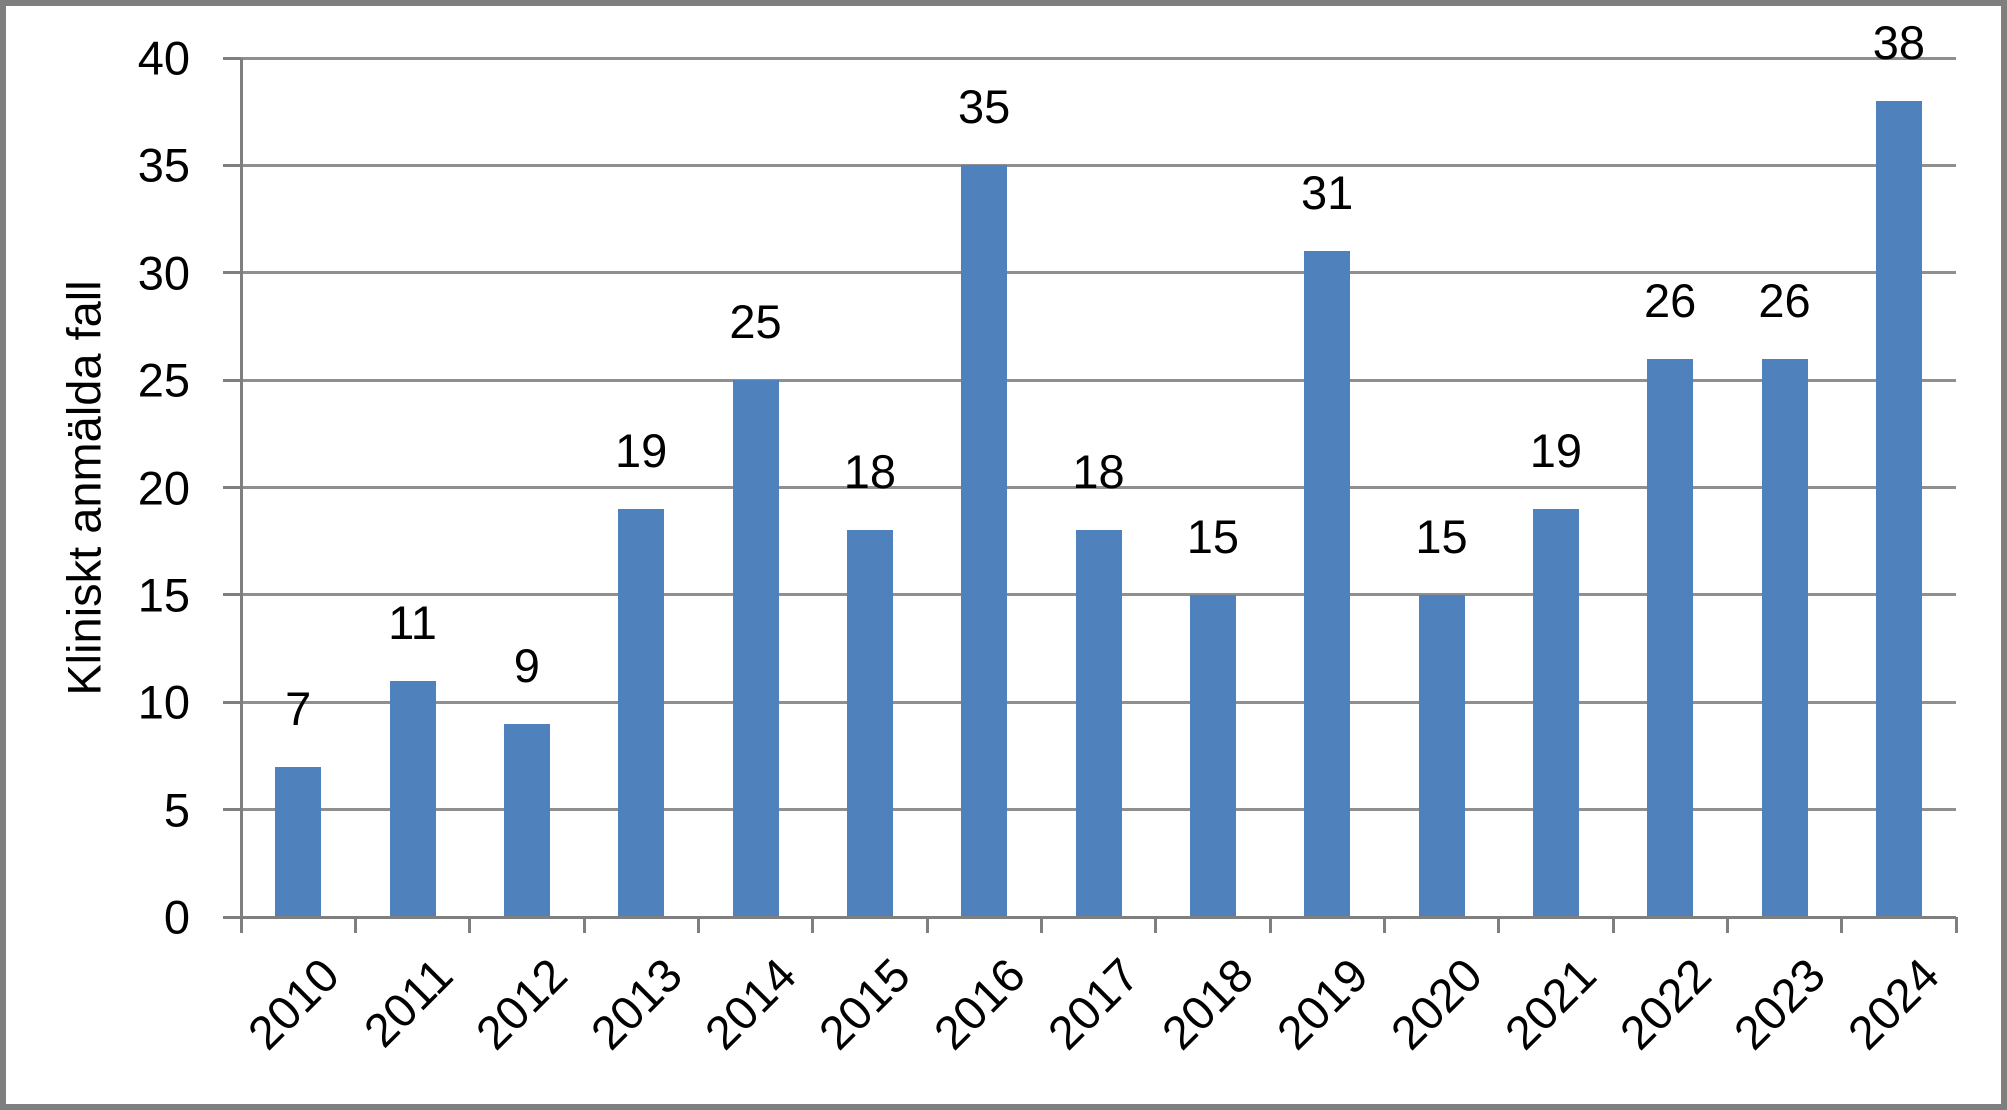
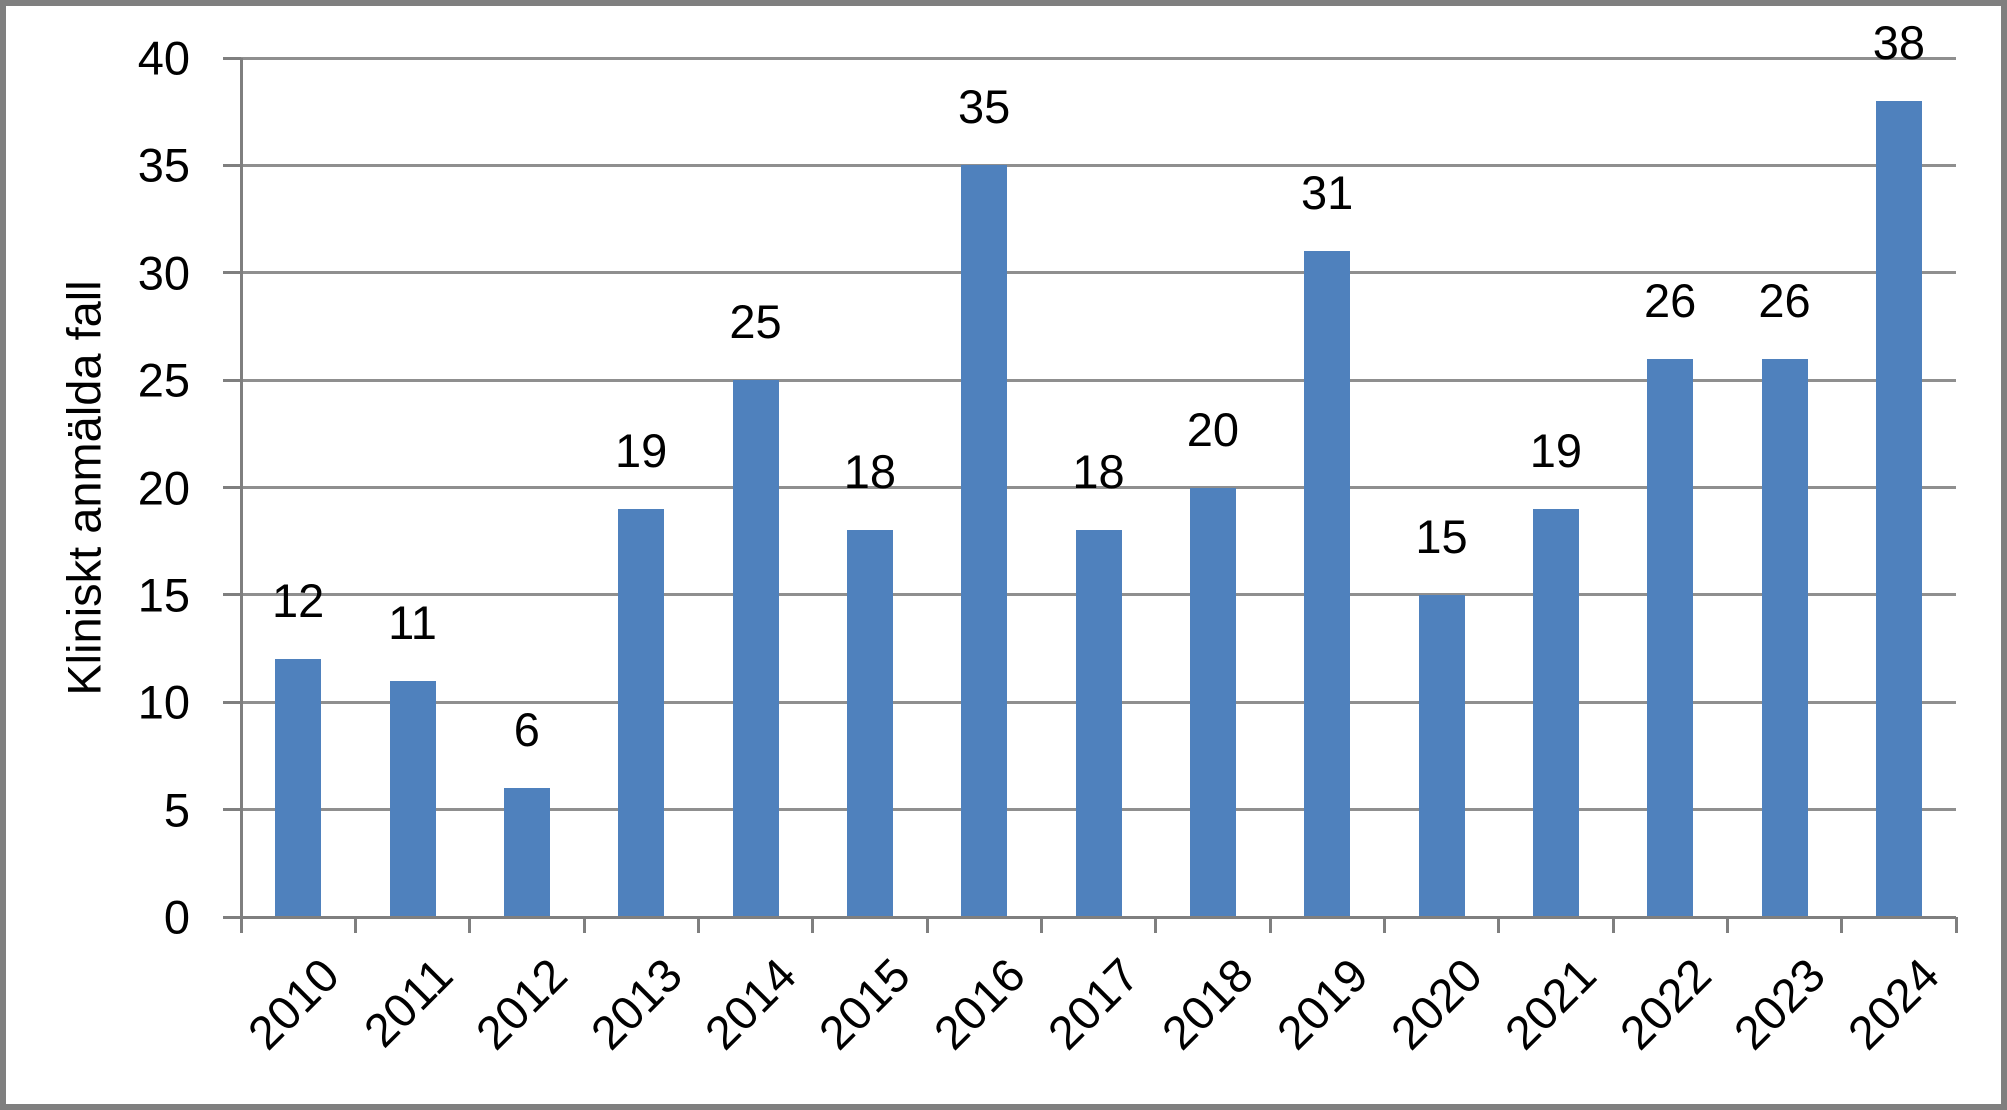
2010: 7 -> 12
2012: 9 -> 6
2018: 15 -> 20
